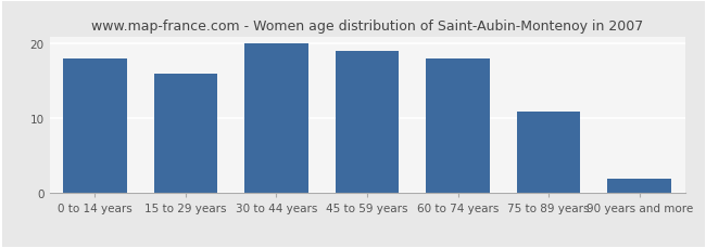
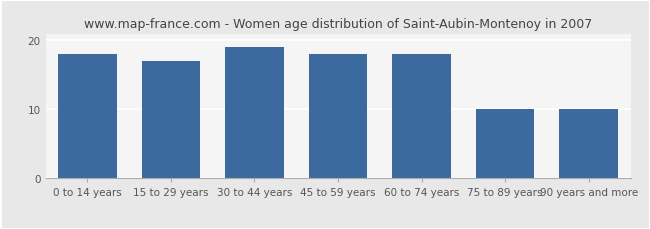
15 to 29 years: 16 -> 17
30 to 44 years: 20 -> 19
45 to 59 years: 19 -> 18
75 to 89 years: 11 -> 10
90 years and more: 2 -> 10
